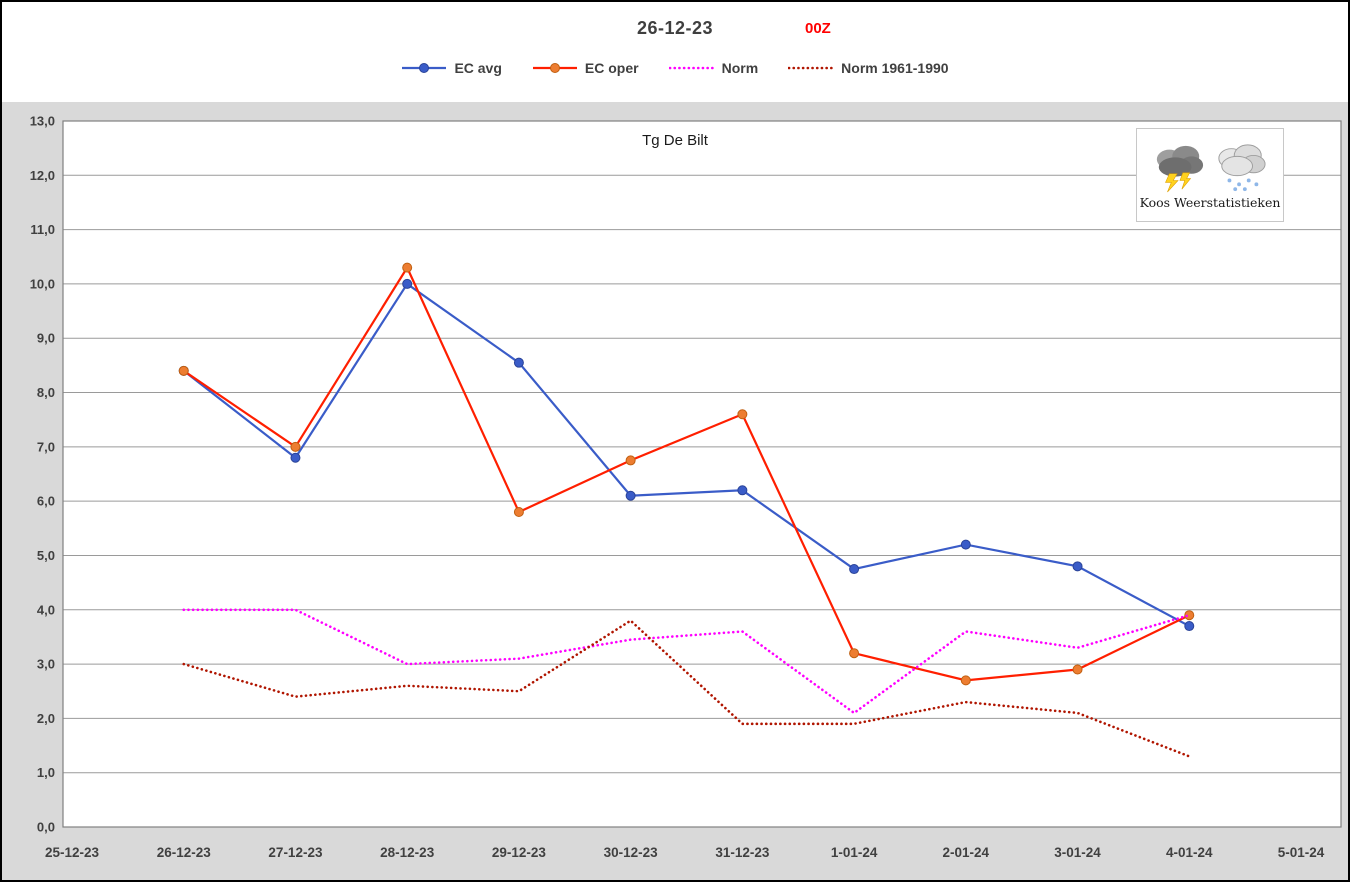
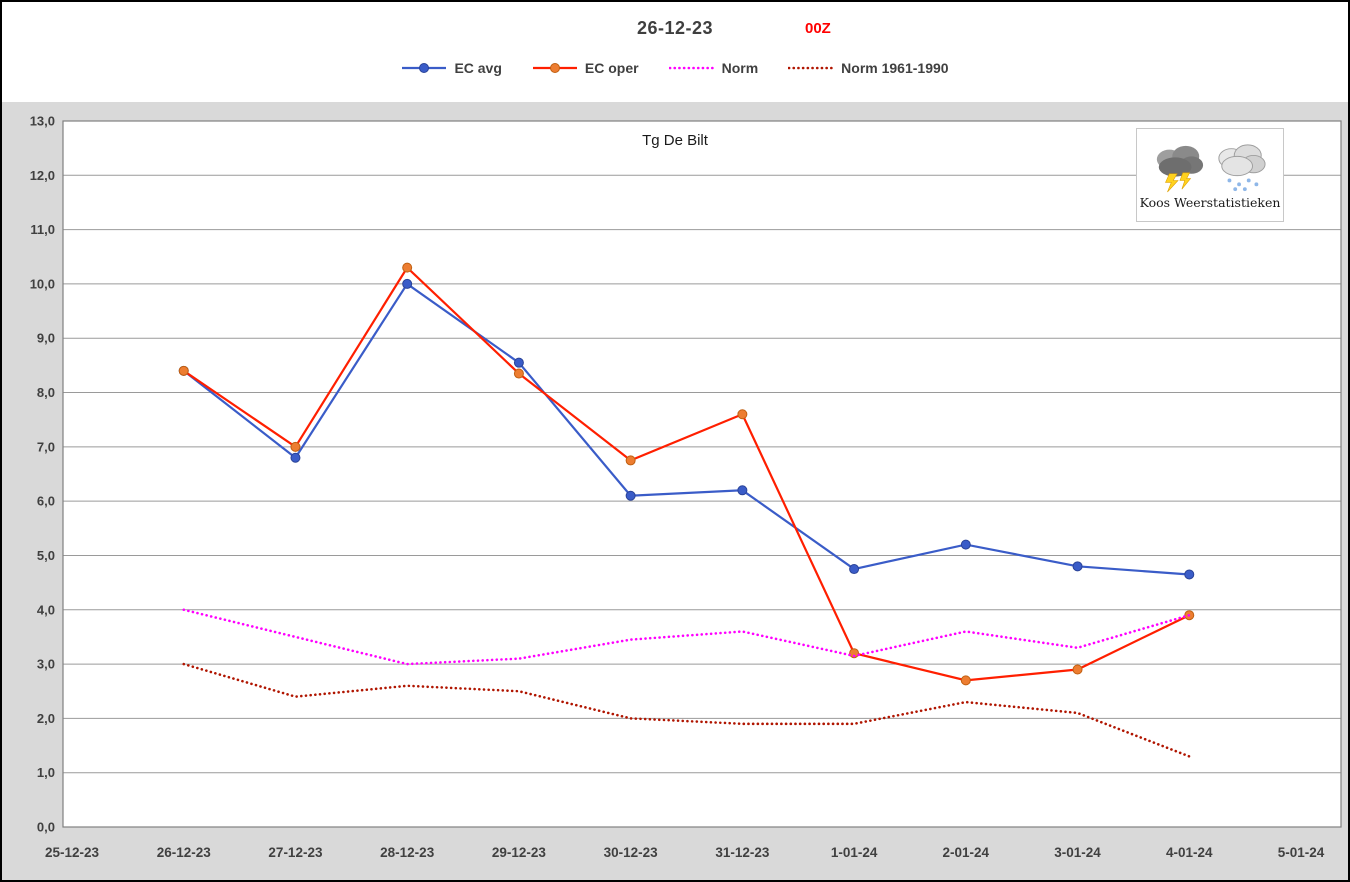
Norm/27-12-23: 4,0 -> 3,5
EC oper/29-12-23: 5,8 -> 8,3
Norm 1961-1990/30-12-23: 3,8 -> 2,0
Norm/1-01-24: 2,1 -> 3,1
EC avg/4-01-24: 3,7 -> 4,7
